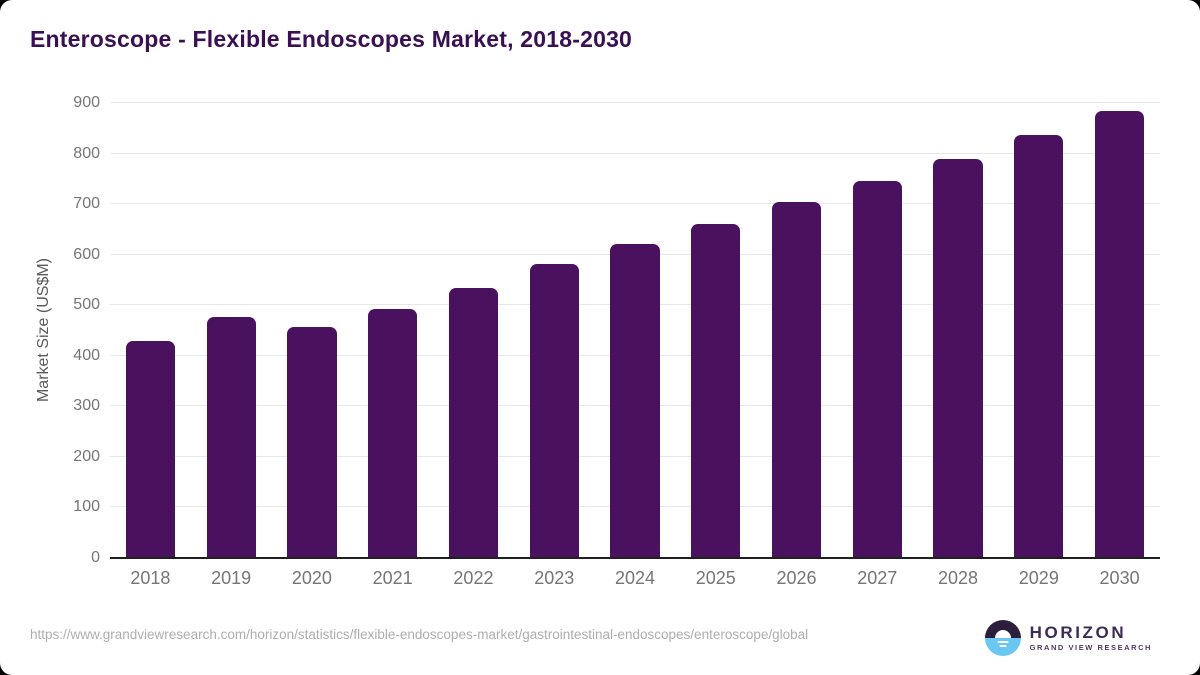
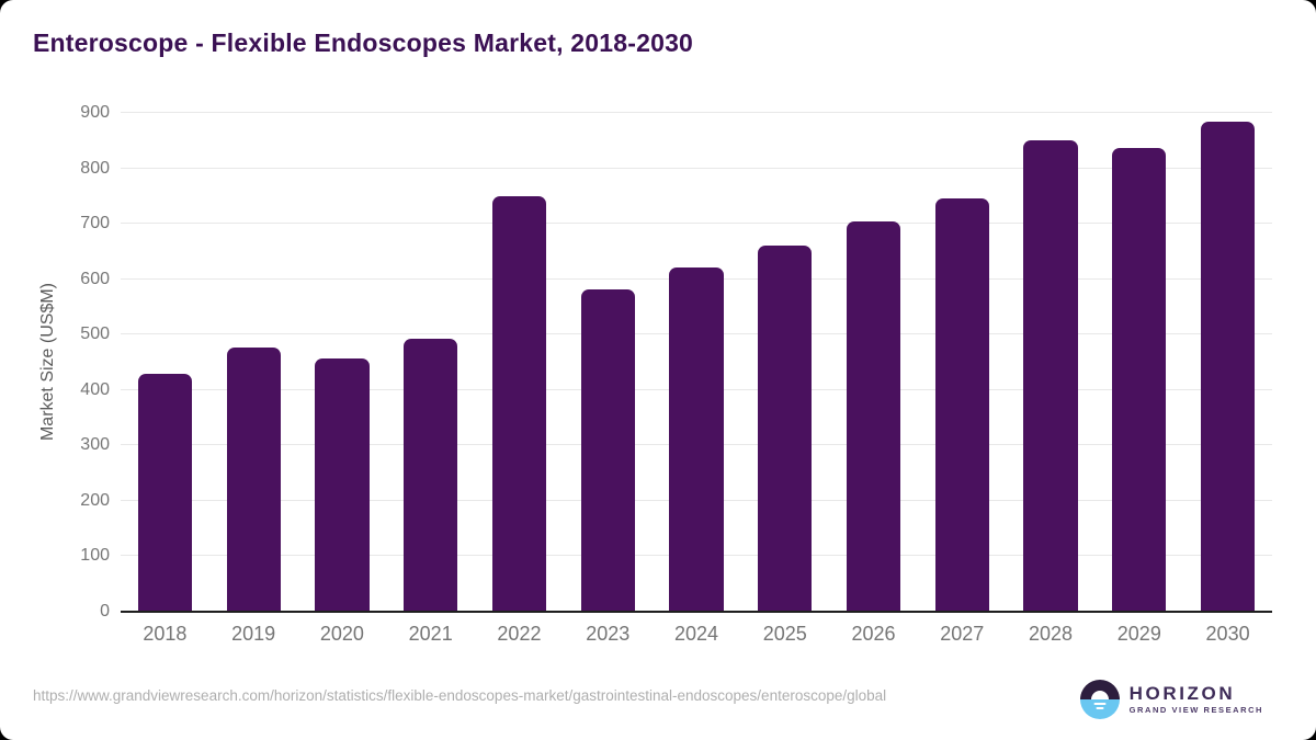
2022: 540 -> 750
2028: 790 -> 850
